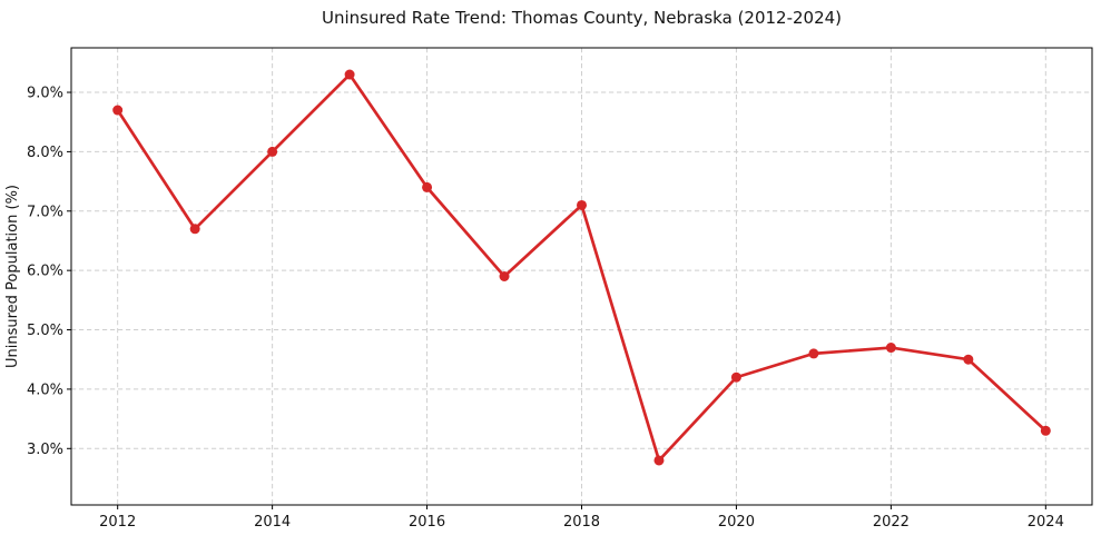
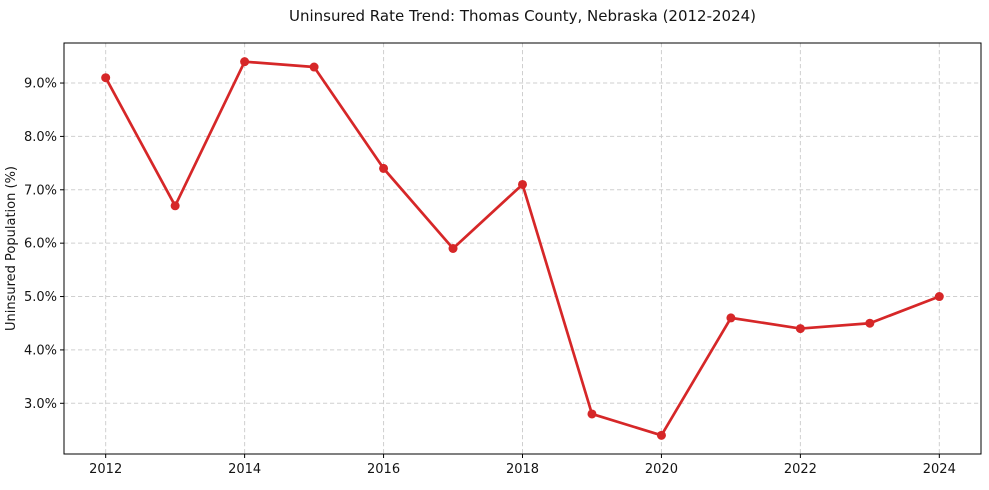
2012: 8.7% -> 9.1%
2014: 8.0% -> 9.4%
2020: 4.2% -> 2.4%
2022: 4.7% -> 4.4%
2024: 3.3% -> 5.0%
